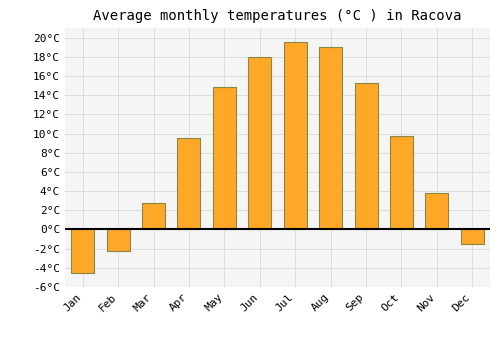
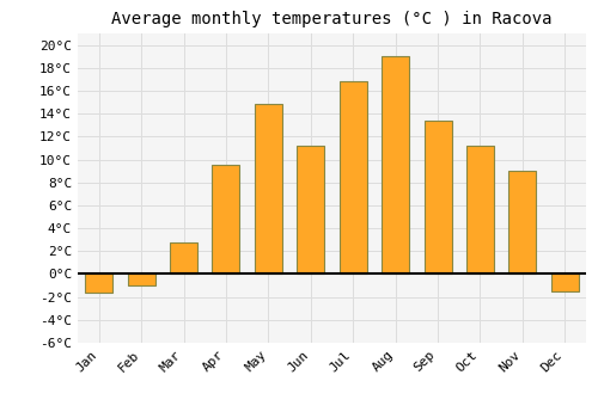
Jan: -4.5°C -> -1.6°C
Feb: -2.2°C -> -1.0°C
Jun: 18.0°C -> 11.2°C
Jul: 19.5°C -> 16.8°C
Sep: 15.3°C -> 13.4°C
Oct: 9.7°C -> 11.2°C
Nov: 3.8°C -> 9.0°C
